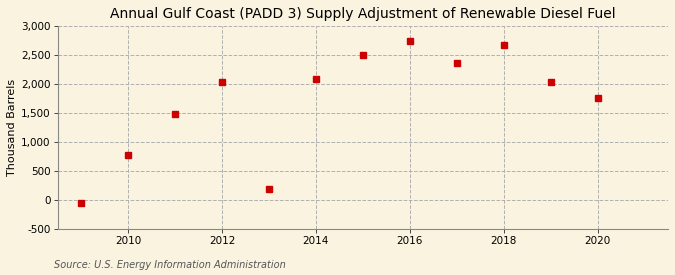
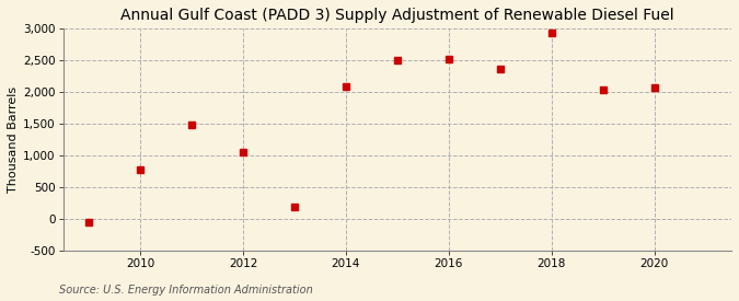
2012: 2,040 -> 1,060
2016: 2,740 -> 2,530
2018: 2,680 -> 2,930
2020: 1,760 -> 2,080
